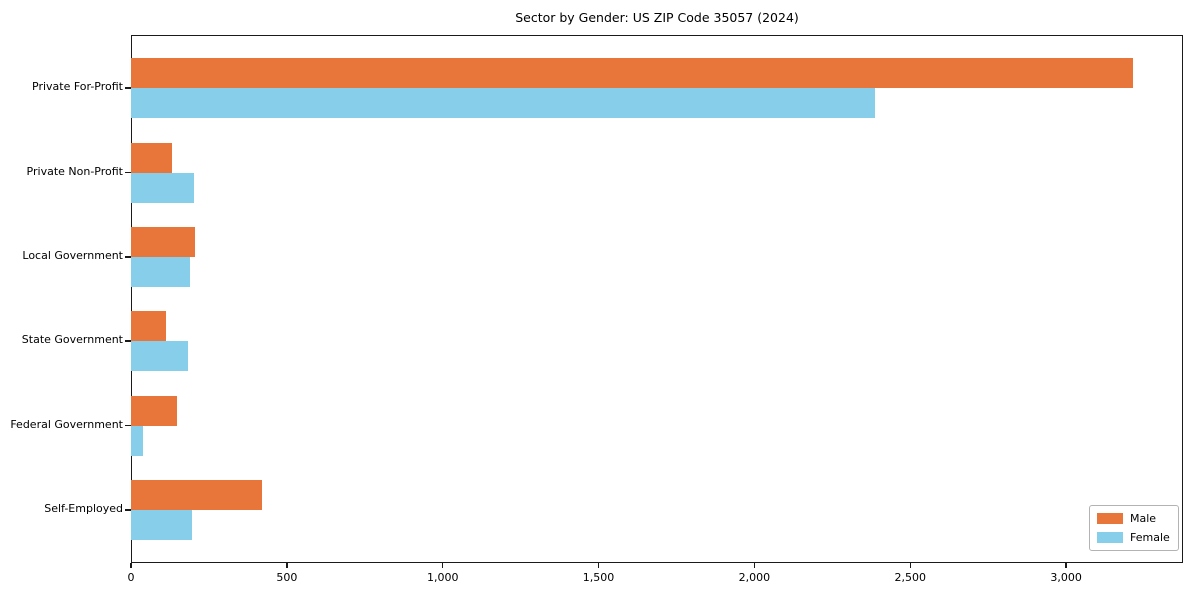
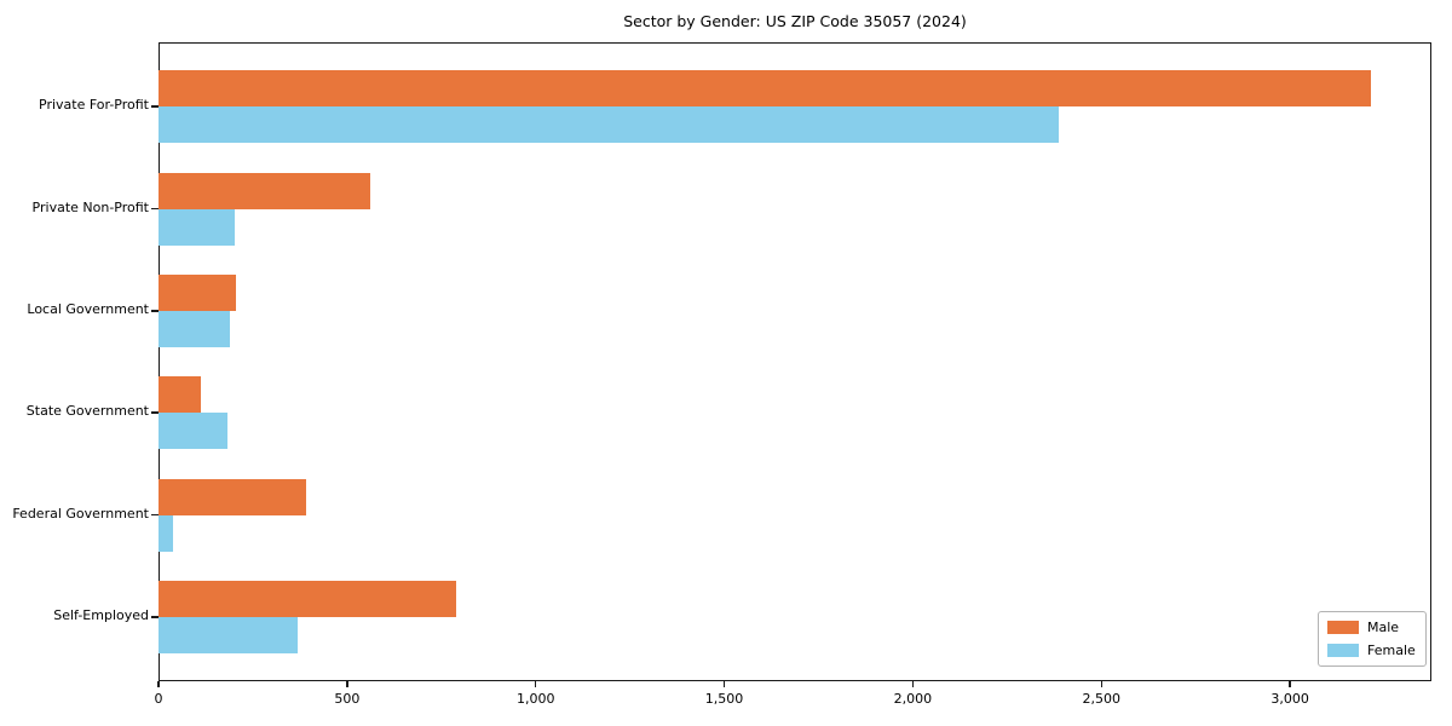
Male/Private Non-Profit: 130 -> 560
Male/Federal Government: 150 -> 390
Male/Self-Employed: 420 -> 790
Female/Self-Employed: 200 -> 370
